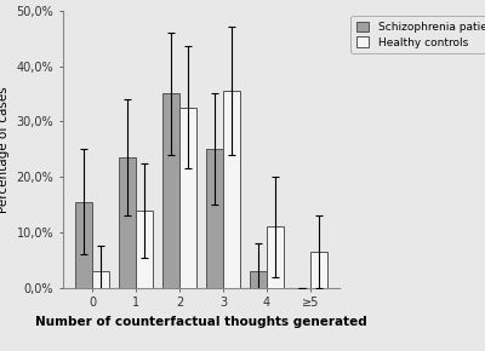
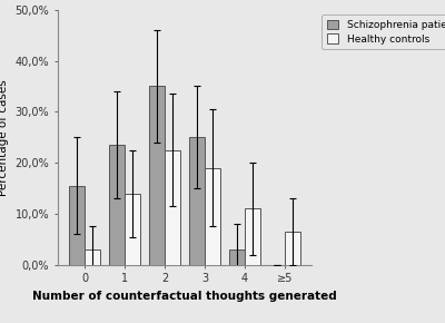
Healthy controls/2: 32,5% -> 22,5%
Healthy controls/3: 35,5% -> 19,0%
